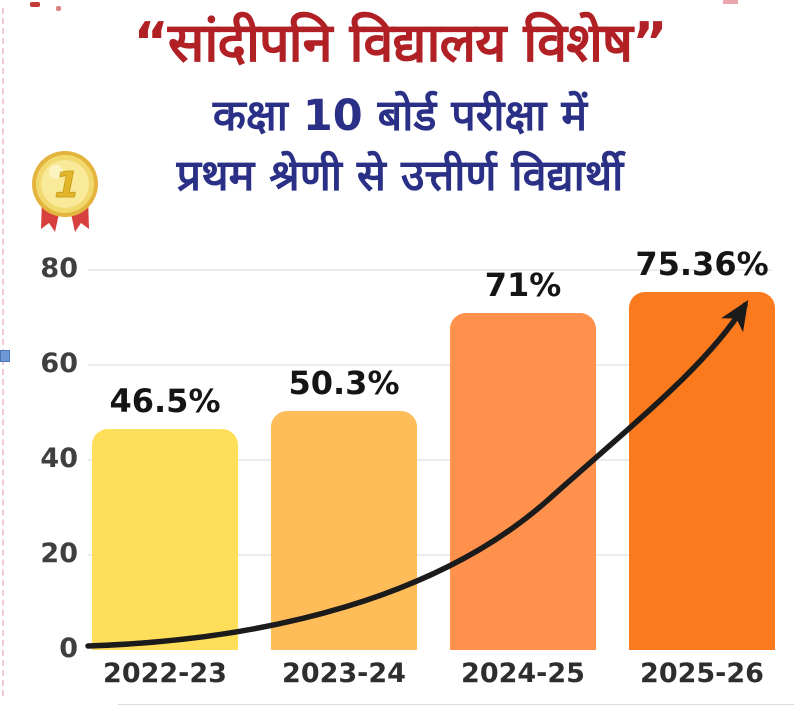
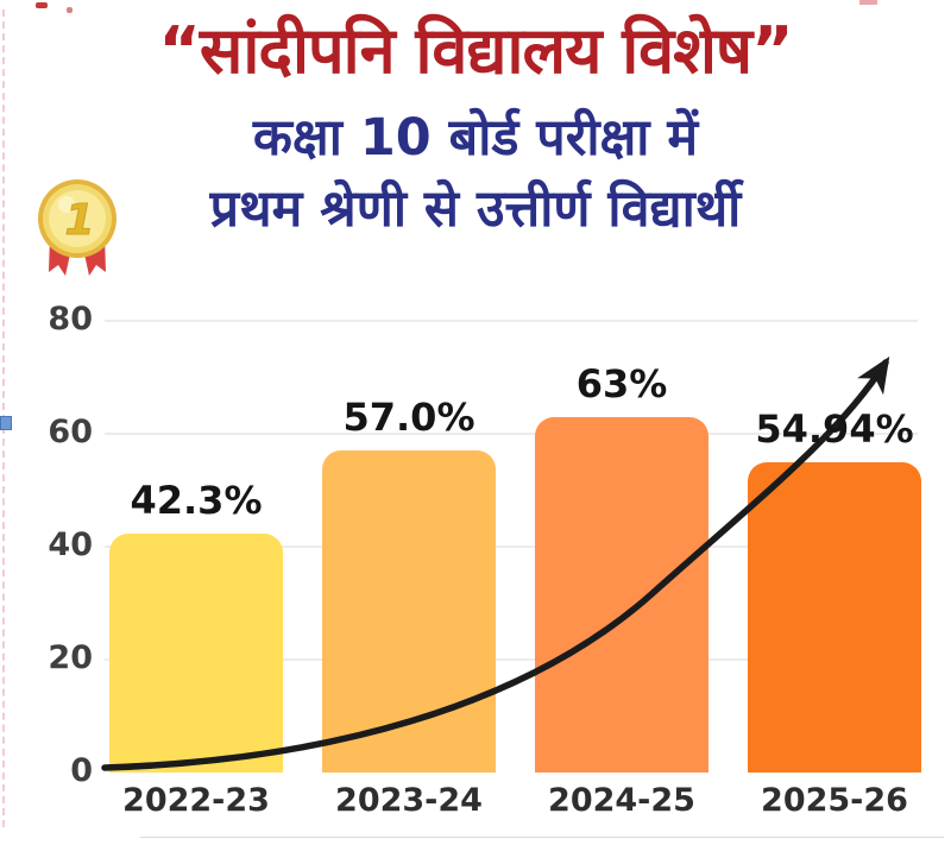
2022-23: 46.5% -> 42.3%
2023-24: 50.3% -> 57.0%
2024-25: 71% -> 63%
2025-26: 75.36% -> 54.94%
